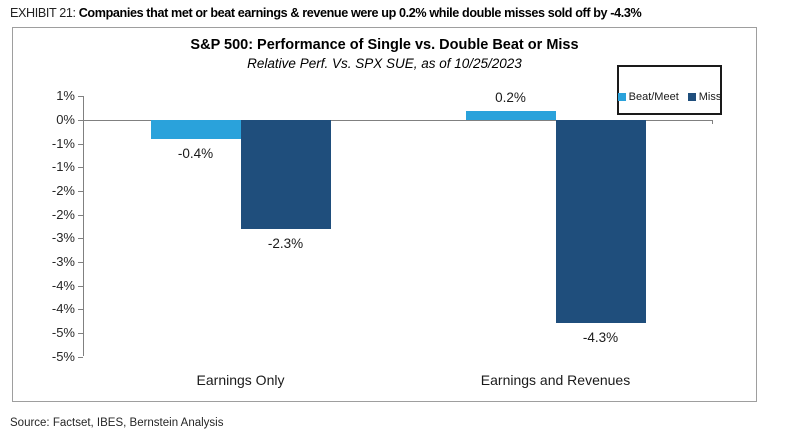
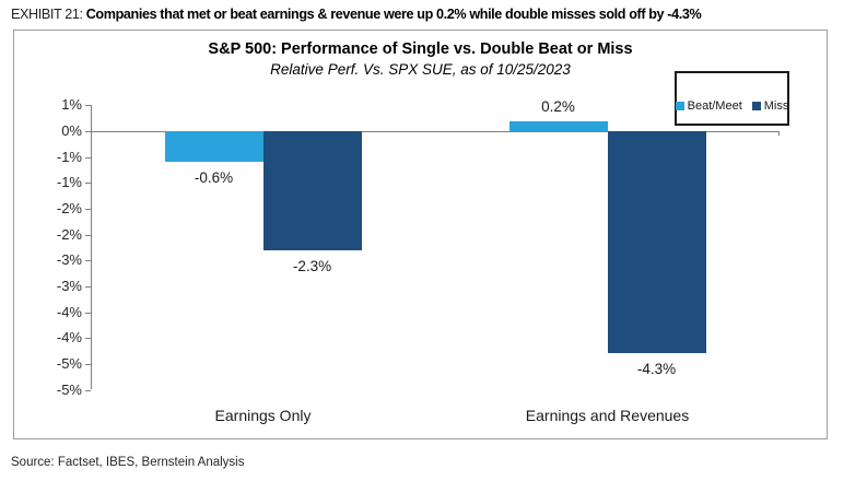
Beat/Meet/Earnings Only: -0.4% -> -0.6%
